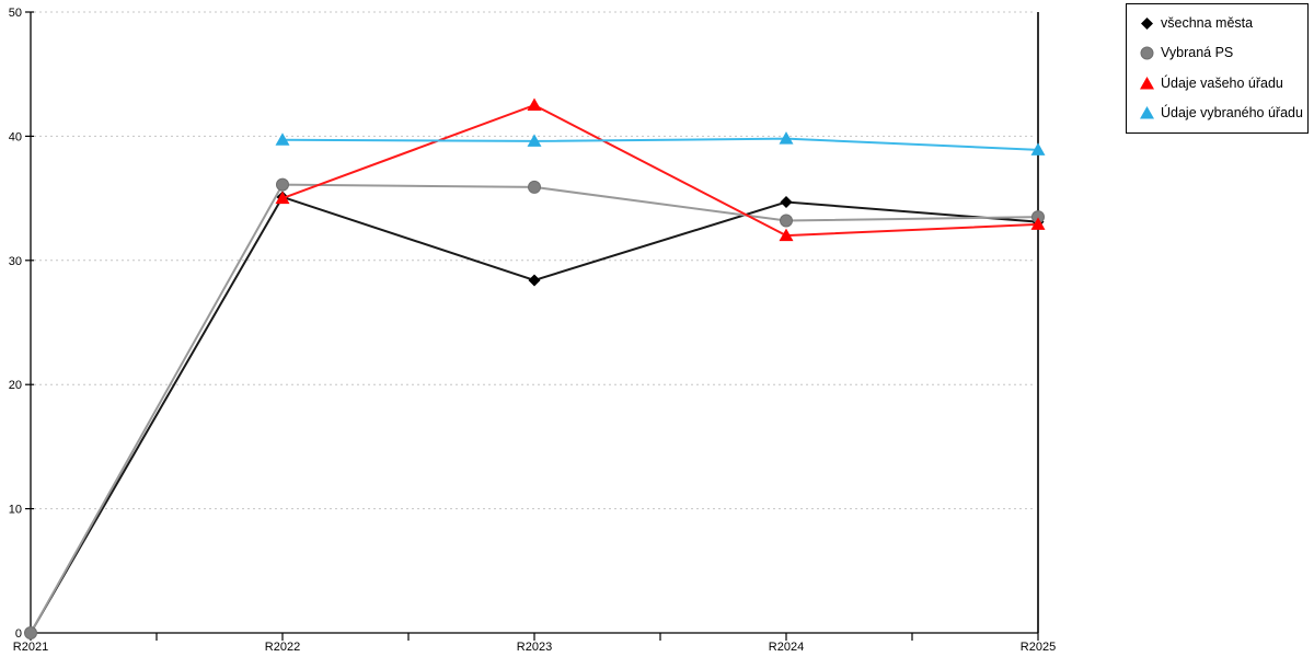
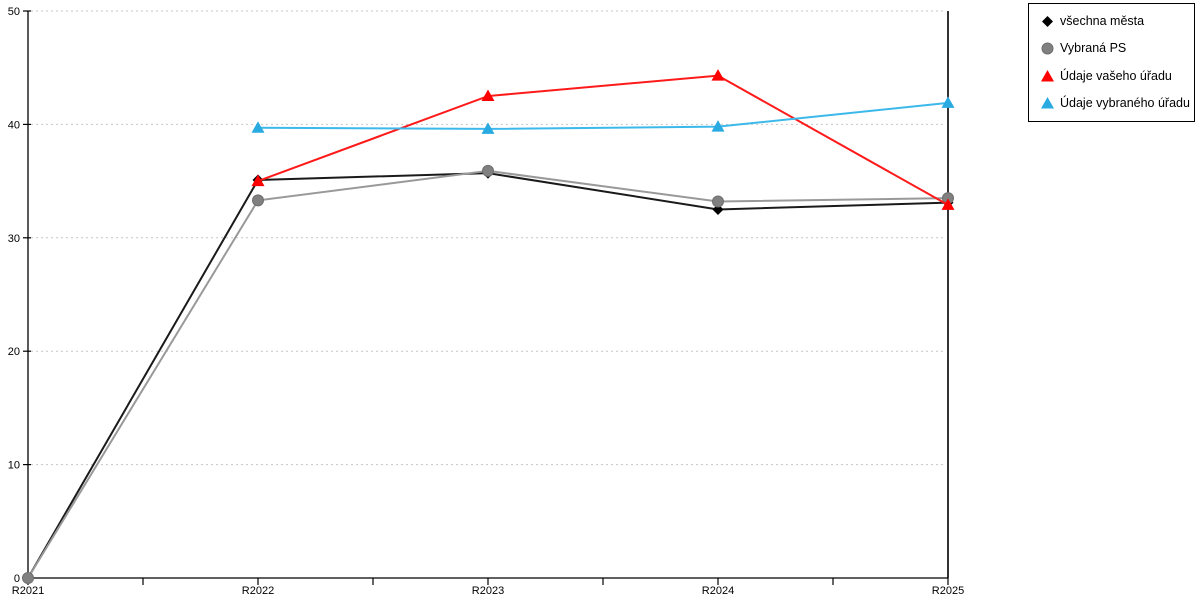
Vybraná PS/R2022: 36.1 -> 33.3
všechna města/R2023: 28.4 -> 35.7
všechna města/R2024: 34.7 -> 32.5
Údaje vašeho úřadu/R2024: 32.0 -> 44.3
Údaje vybraného úřadu/R2025: 38.9 -> 41.9
